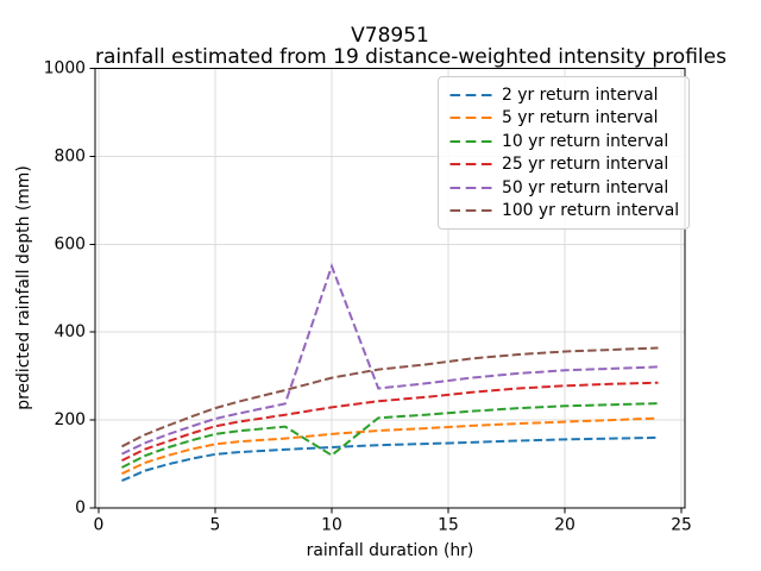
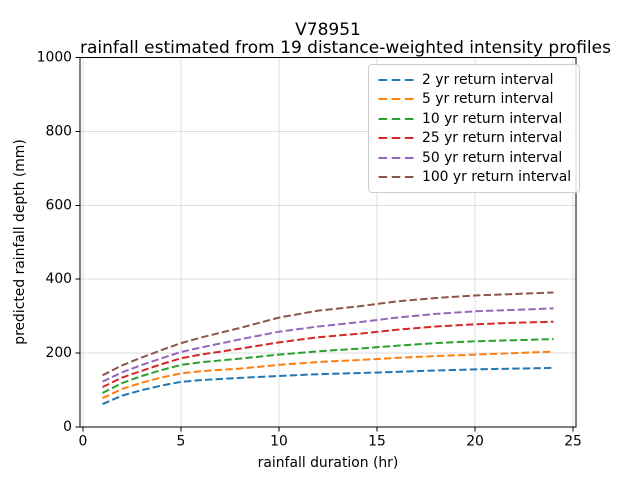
10 yr return interval/10: 120 -> 200
50 yr return interval/10: 550 -> 260
